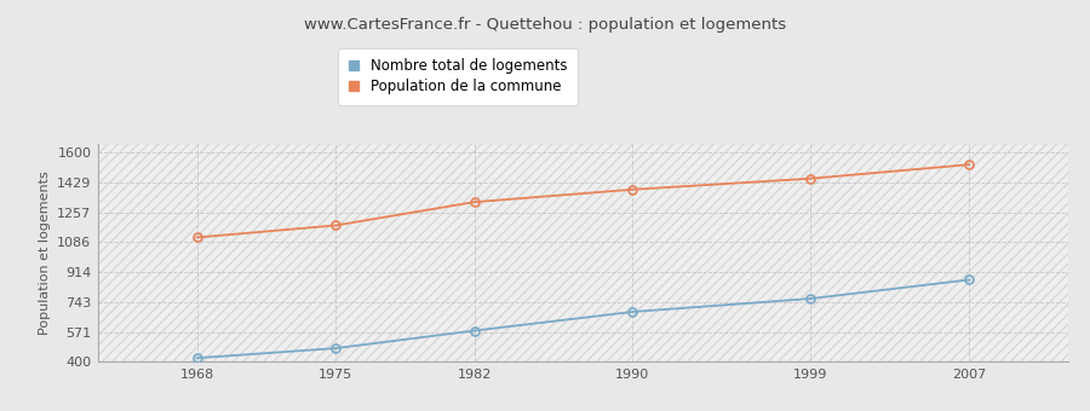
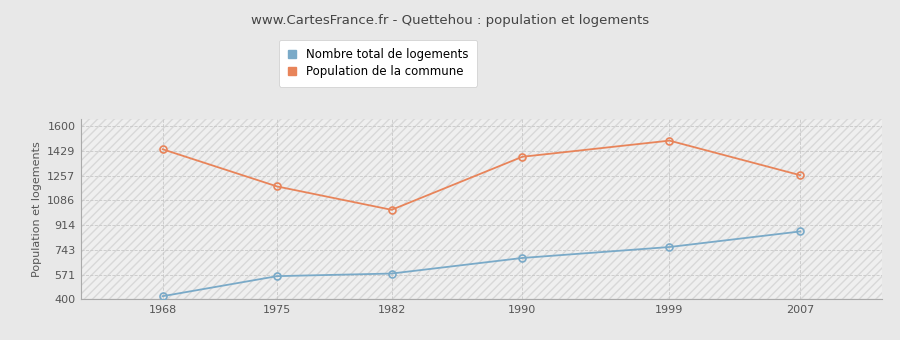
Population de la commune/1968: 1110 -> 1440
Nombre total de logements/1975: 480 -> 560
Population de la commune/1982: 1320 -> 1020
Population de la commune/1999: 1450 -> 1500
Population de la commune/2007: 1530 -> 1260
